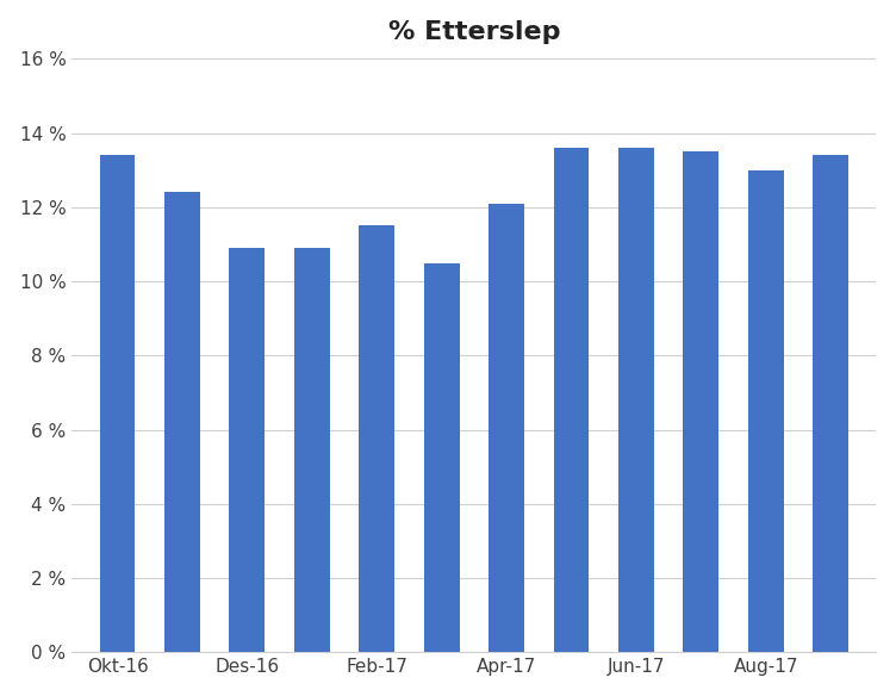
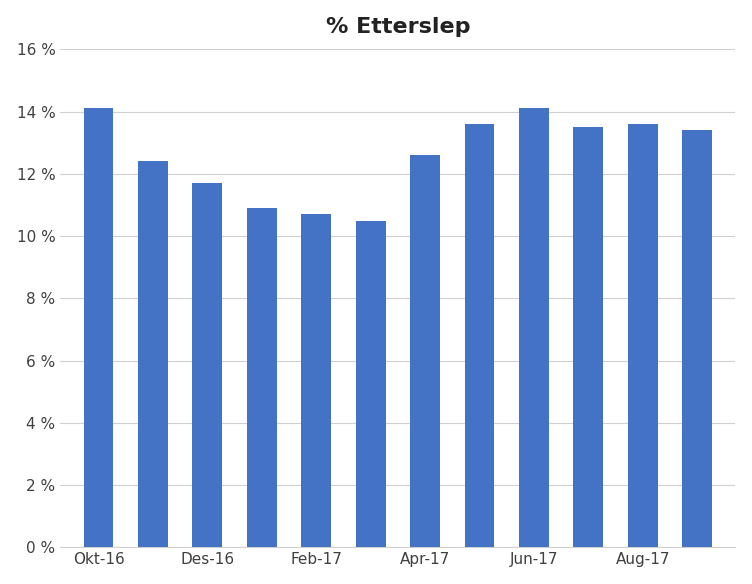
Okt-16: 13.4 % -> 14.1 %
Des-16: 10.9 % -> 11.7 %
Feb-17: 11.5 % -> 10.7 %
Apr-17: 12.1 % -> 12.6 %
Jun-17: 13.6 % -> 14.1 %
Aug-17: 13.0 % -> 13.6 %
